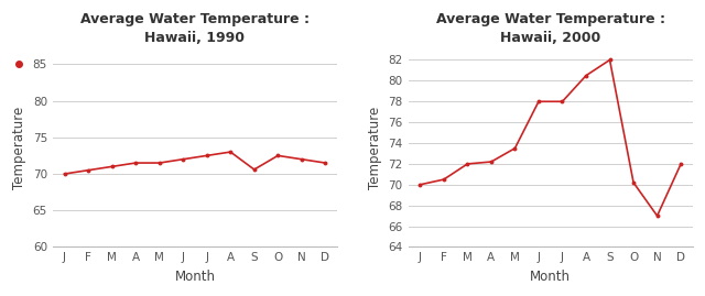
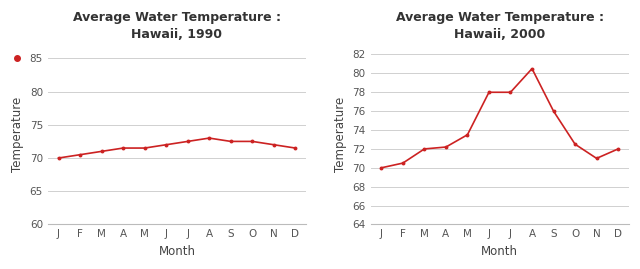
Average Water Temperature : Hawaii, 1990/S: 70.6 -> 72.5
Average Water Temperature : Hawaii, 2000/S: 82.0 -> 76.0
Average Water Temperature : Hawaii, 2000/O: 70.2 -> 72.5
Average Water Temperature : Hawaii, 2000/N: 67.0 -> 71.0
